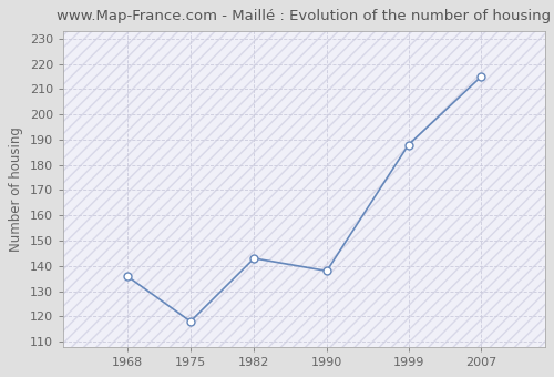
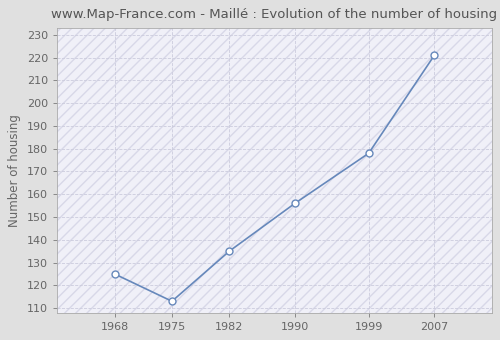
1968: 136 -> 125
1975: 118 -> 113
1982: 143 -> 135
1990: 138 -> 156
1999: 188 -> 178
2007: 215 -> 221
